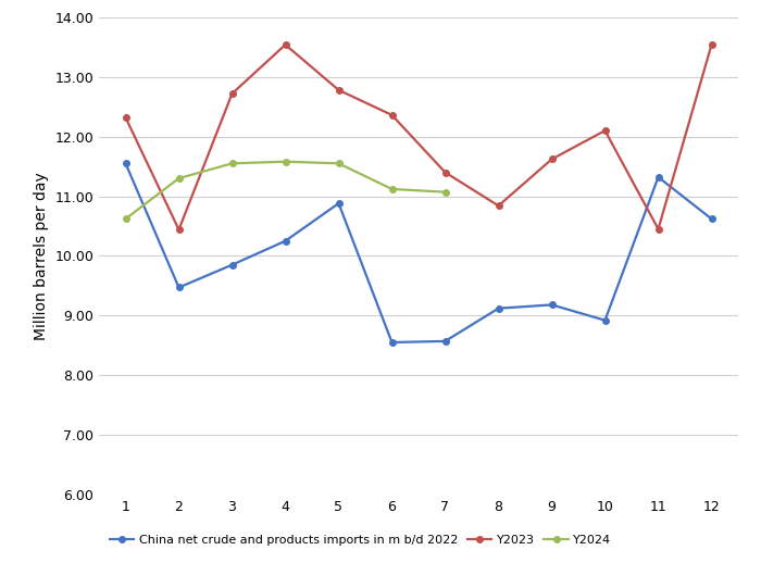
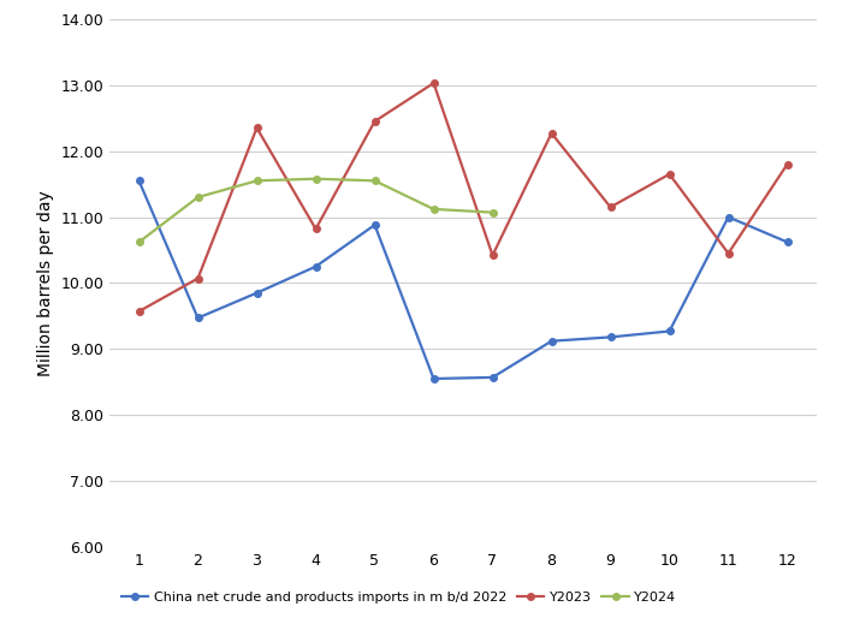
Y2023/1: 12.32 -> 9.57
Y2023/2: 10.44 -> 10.07
Y2023/3: 12.72 -> 12.35
Y2023/4: 13.54 -> 10.82
Y2023/5: 12.78 -> 12.45
Y2023/6: 12.36 -> 13.03
Y2023/7: 11.40 -> 10.42
Y2023/8: 10.84 -> 12.27
Y2023/9: 11.62 -> 11.15
China net crude and products imports in m b/d 2022/10: 8.92 -> 9.27
Y2023/10: 12.10 -> 11.65
China net crude and products imports in m b/d 2022/11: 11.32 -> 11.00
Y2023/12: 13.54 -> 11.80
